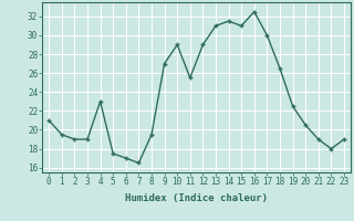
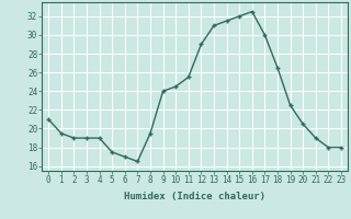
4: 23.0 -> 19.0
9: 27.0 -> 24.0
10: 29.0 -> 24.5
15: 31.0 -> 32.0
23: 19.0 -> 18.0
